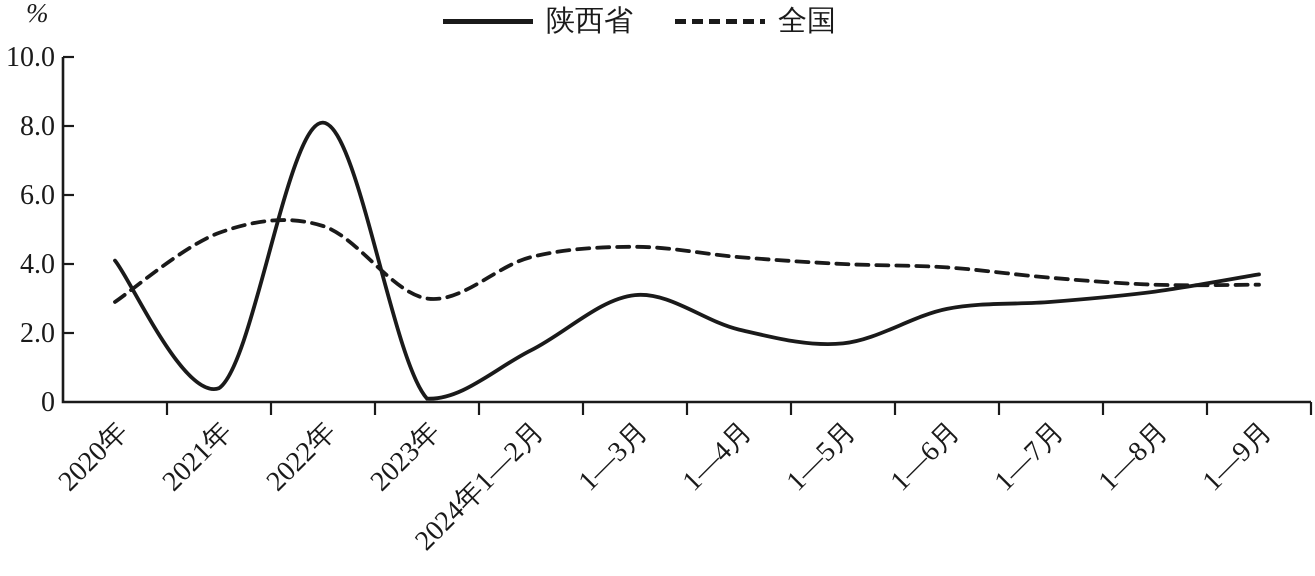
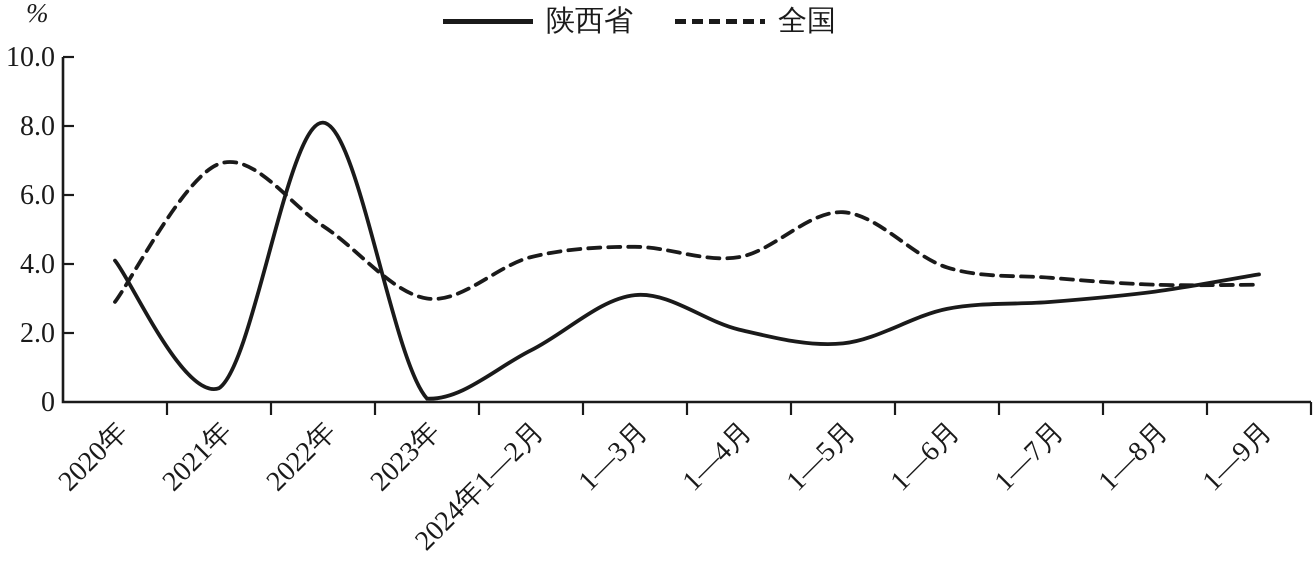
全国/2021年: 4.9 -> 6.9
全国/1—5月: 4.0 -> 5.5
